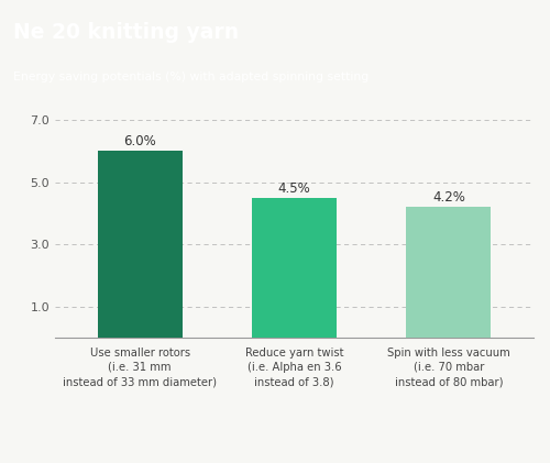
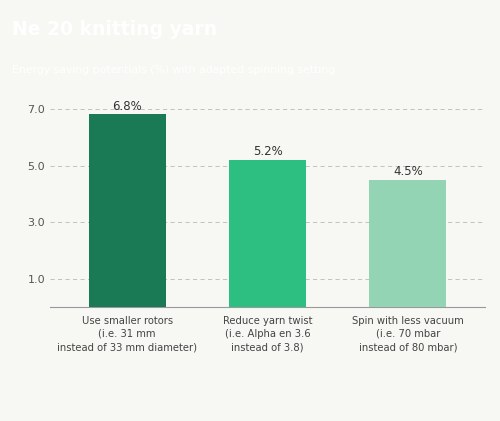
Use smaller rotors (i.e. 31 mm instead of 33 mm diameter): 6.0% -> 6.8%
Reduce yarn twist (i.e. Alpha en 3.6 instead of 3.8): 4.5% -> 5.2%
Spin with less vacuum (i.e. 70 mbar instead of 80 mbar): 4.2% -> 4.5%
